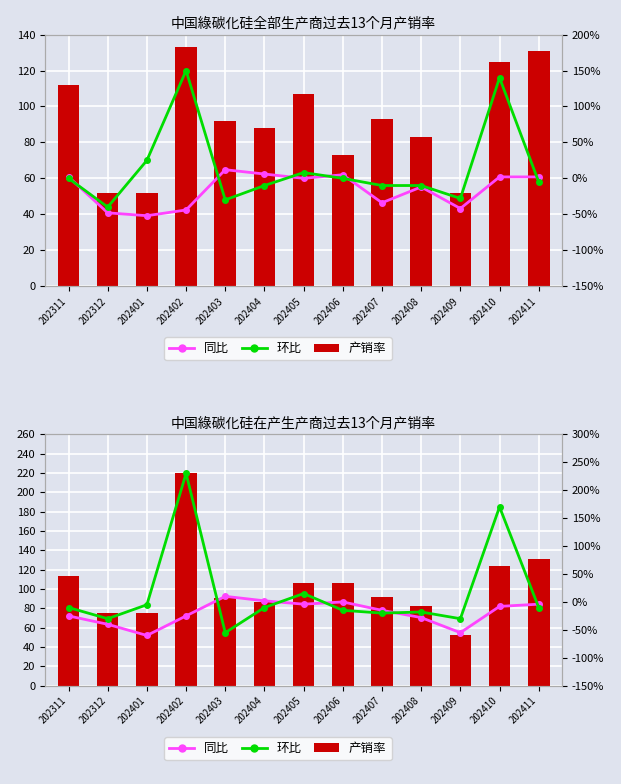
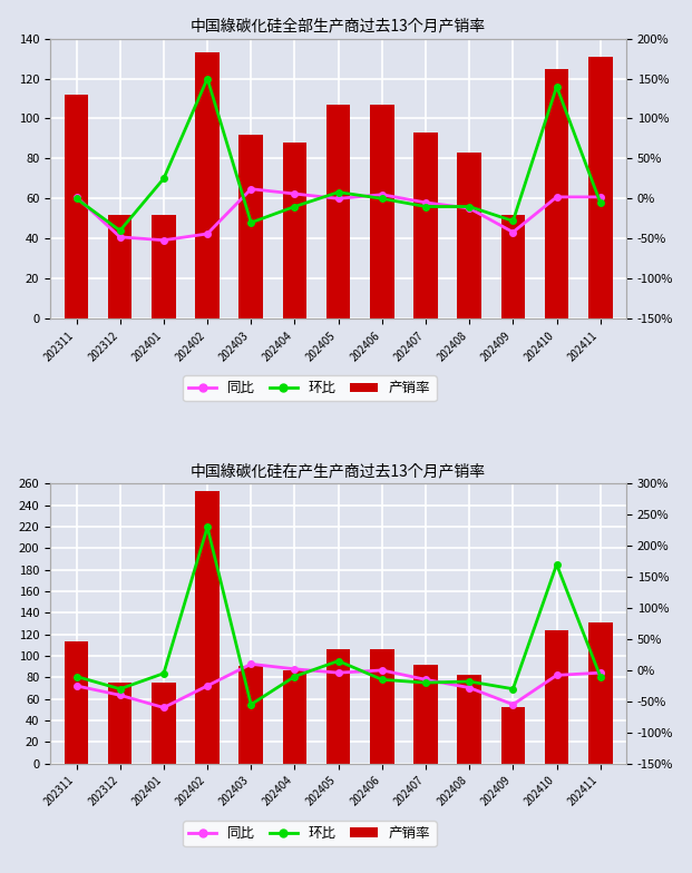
中国綠碳化硅全部生产商过去13个月产销率/产销率/202406: 73 -> 107
中国綠碳化硅全部生产商过去13个月产销率/同比/202407: -34% -> -5%
中国綠碳化硅在产生产商过去13个月产销率/产销率/202402: 220 -> 253
